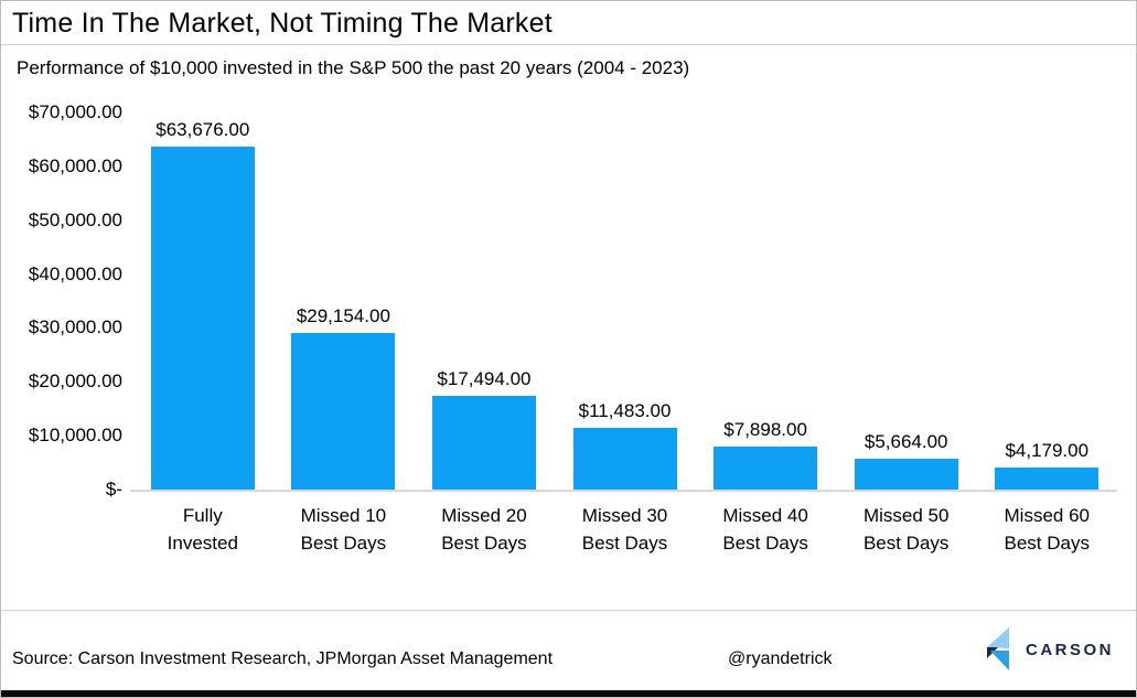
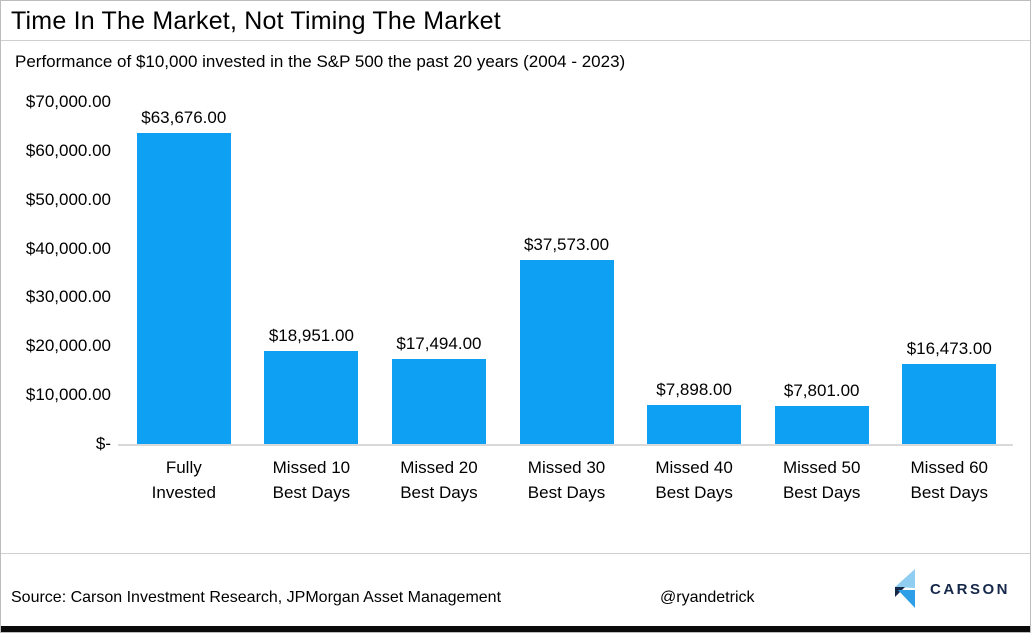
Missed 10 Best Days: $29,154.00 -> $18,951.00
Missed 30 Best Days: $11,483.00 -> $37,573.00
Missed 50 Best Days: $5,664.00 -> $7,801.00
Missed 60 Best Days: $4,179.00 -> $16,473.00
